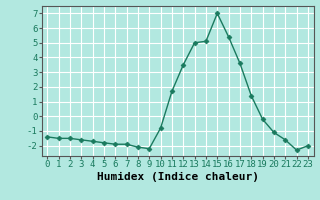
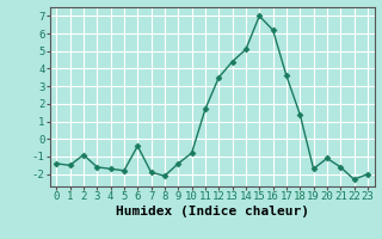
2: -1.5 -> -0.9
6: -1.9 -> -0.4
9: -2.2 -> -1.4
13: 5.0 -> 4.4
16: 5.4 -> 6.2
19: -0.2 -> -1.7
